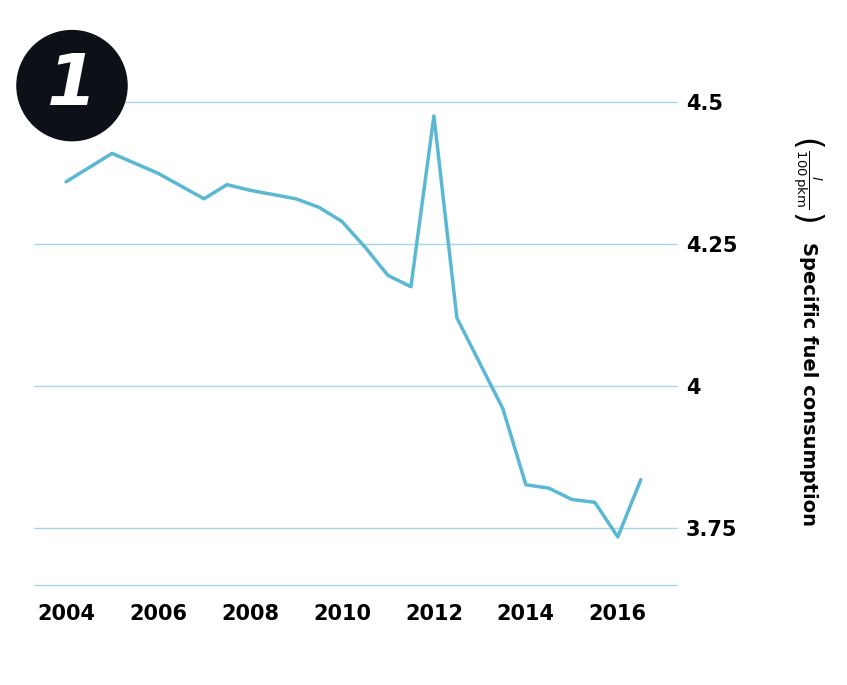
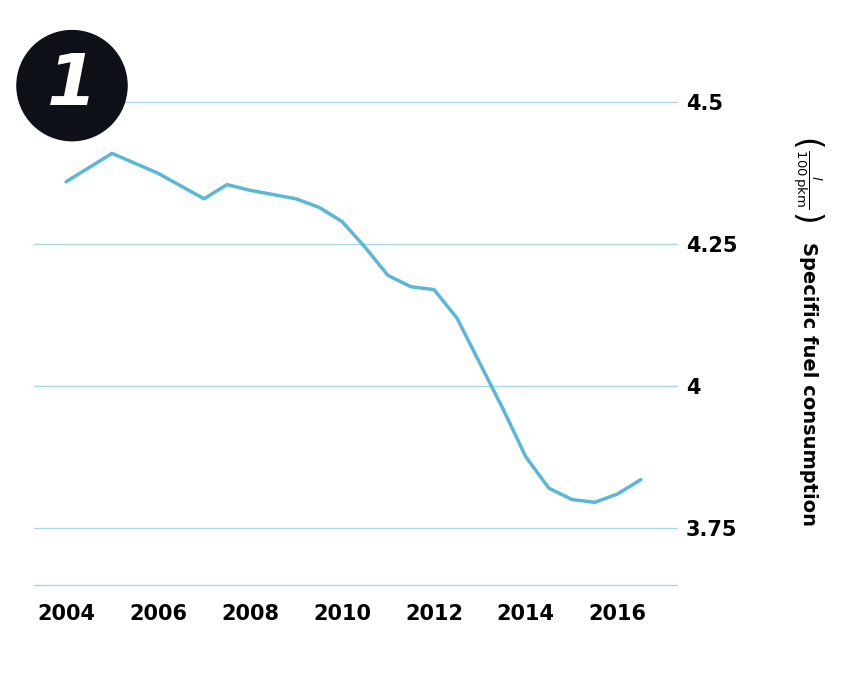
2012: 4.476 -> 4.170
2014: 3.826 -> 3.875
2016: 3.734 -> 3.810
